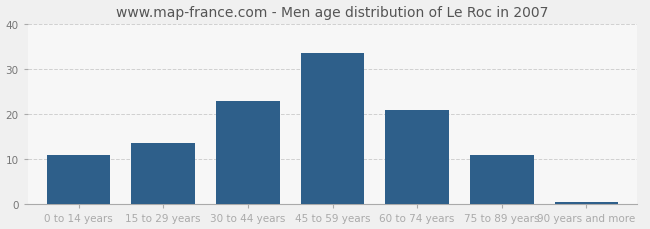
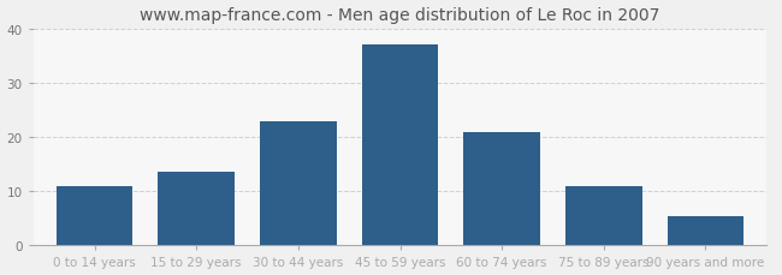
45 to 59 years: 33.5 -> 37.0
90 years and more: 0.5 -> 5.5
